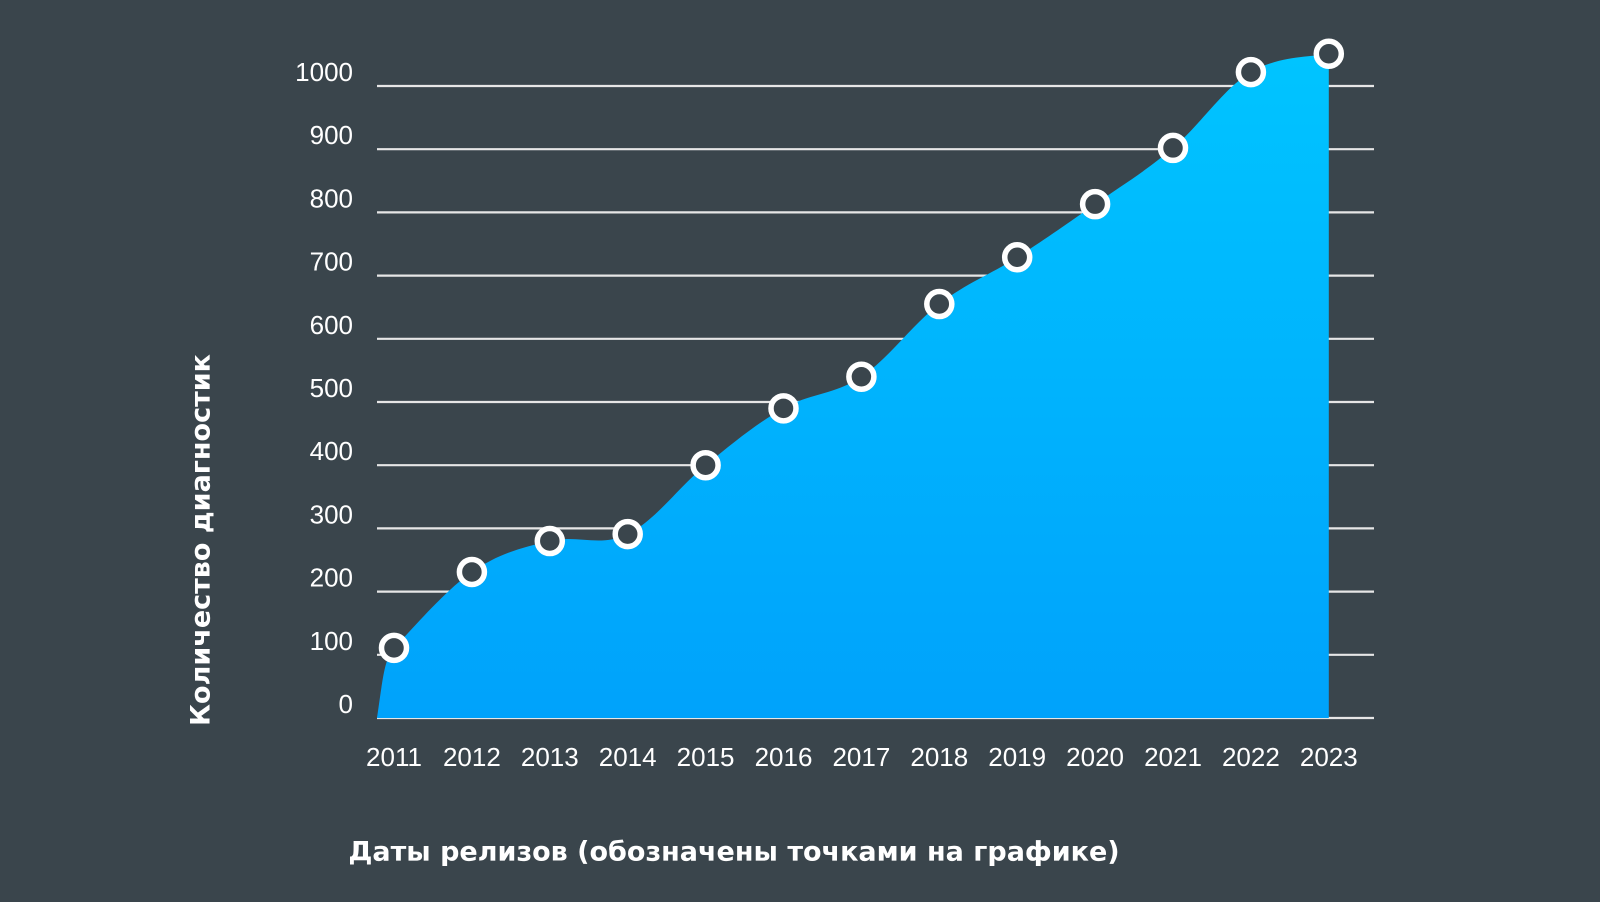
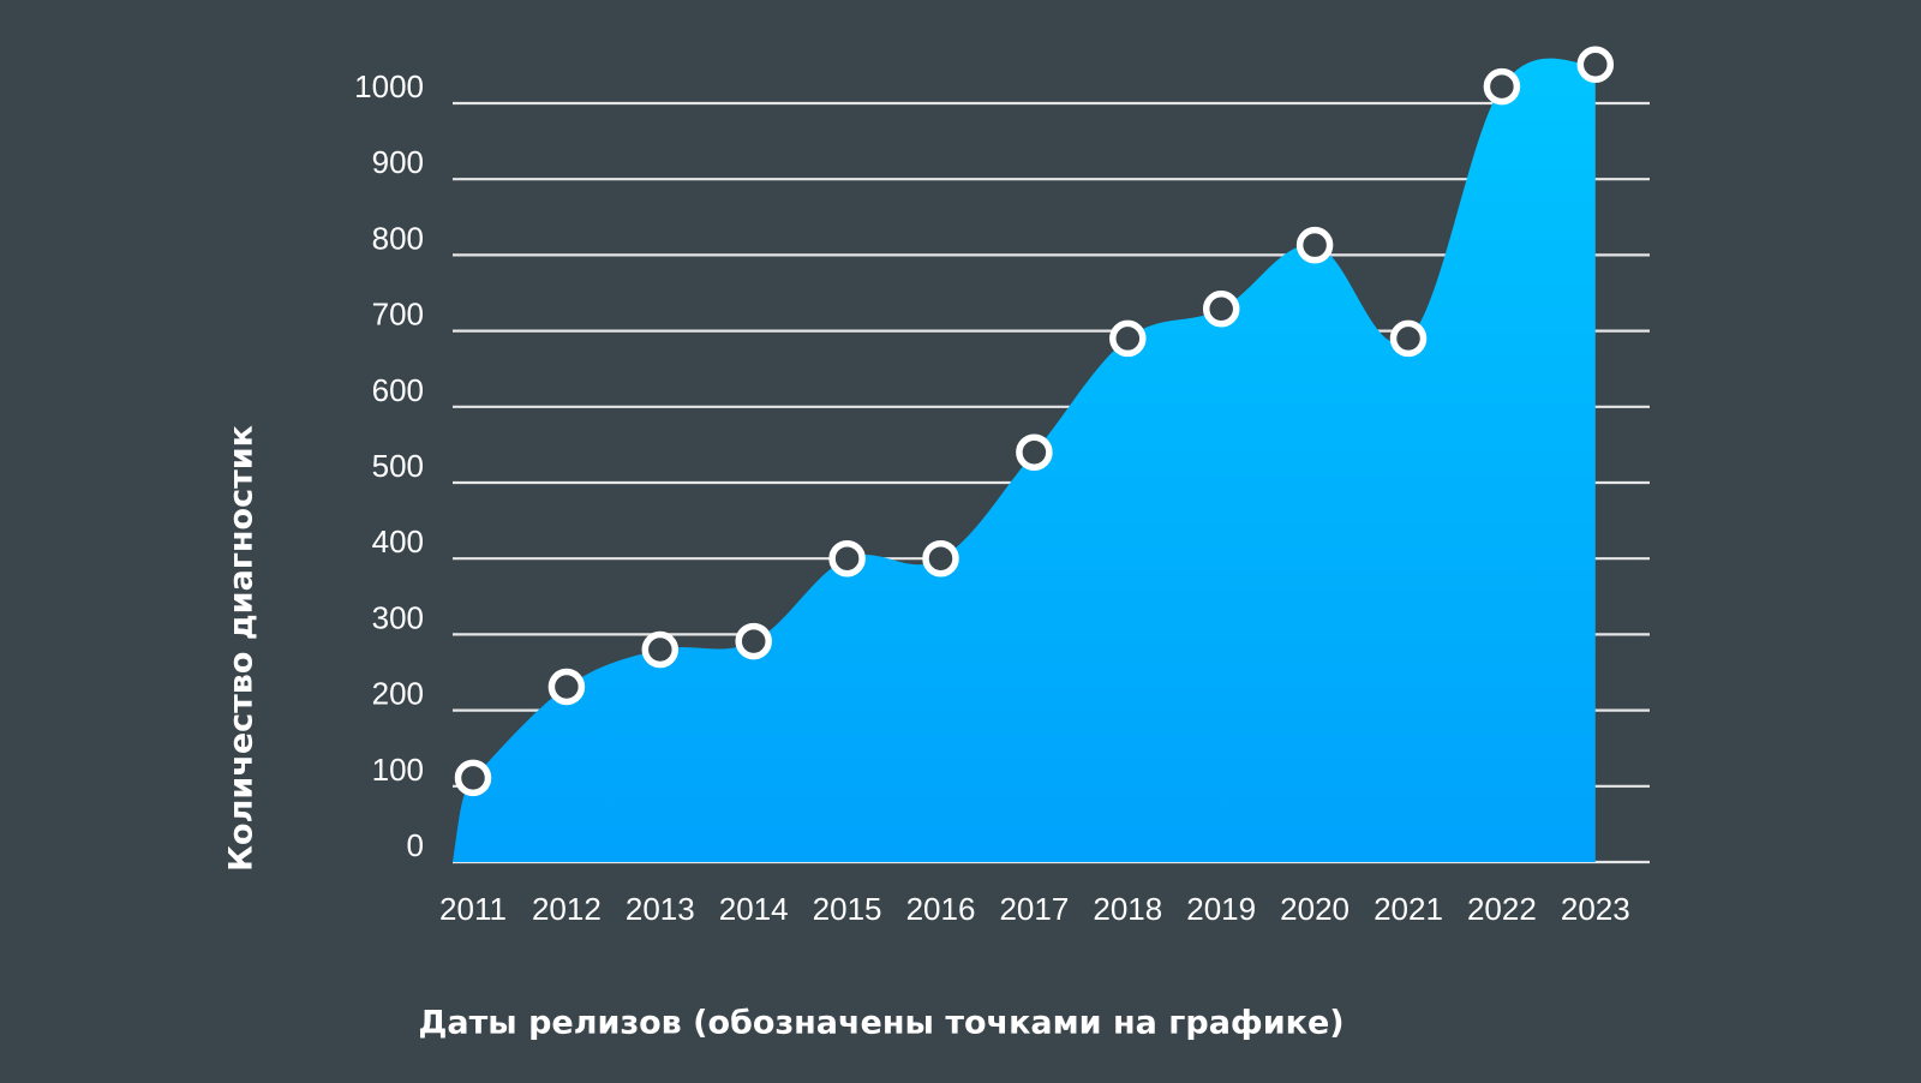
2016: 490 -> 400
2018: 660 -> 690
2021: 900 -> 690
